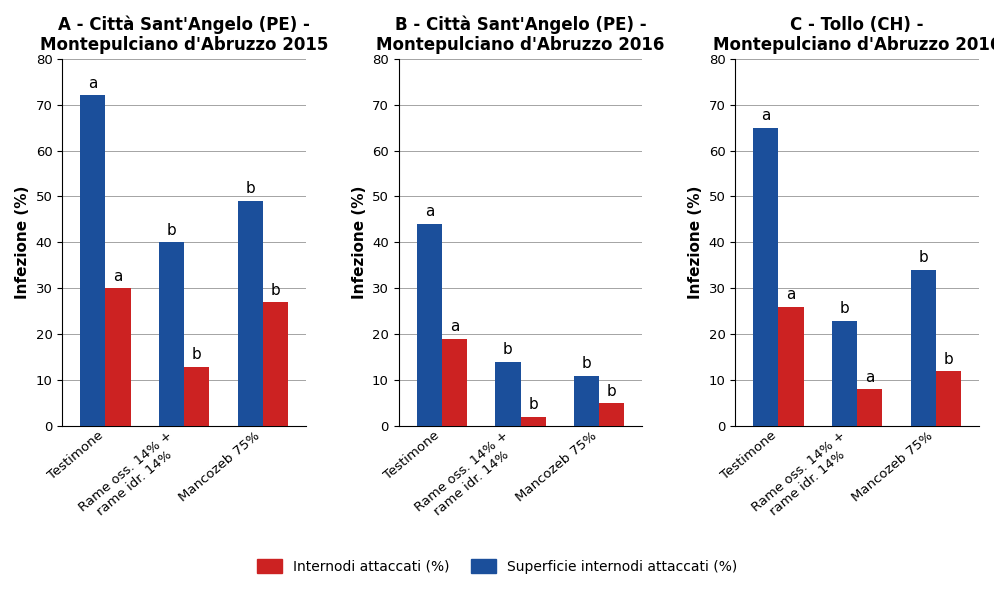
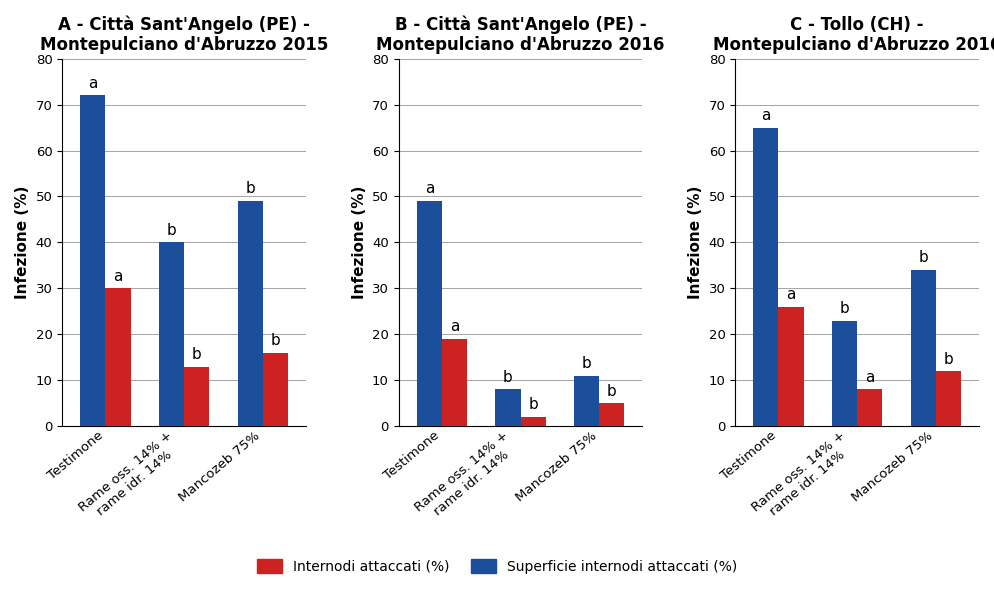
A - Città Sant'Angelo (PE) - Montepulciano d'Abruzzo 2015/Internodi attaccati (%)/Mancozeb 75%: 27 -> 16
B - Città Sant'Angelo (PE) - Montepulciano d'Abruzzo 2016/Superficie internodi attaccati (%)/Testimone: 44 -> 49
B - Città Sant'Angelo (PE) - Montepulciano d'Abruzzo 2016/Superficie internodi attaccati (%)/Rame oss. 14% + rame idr. 14%: 14 -> 8
